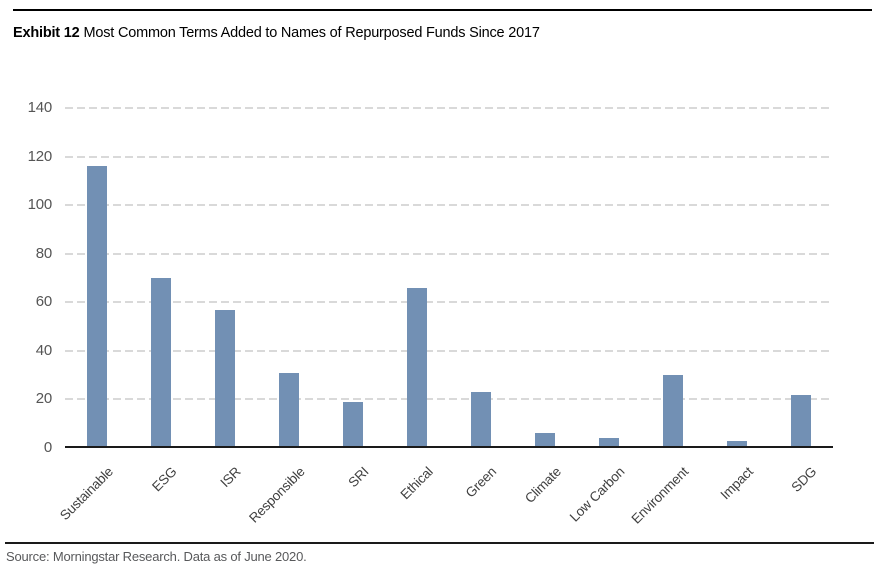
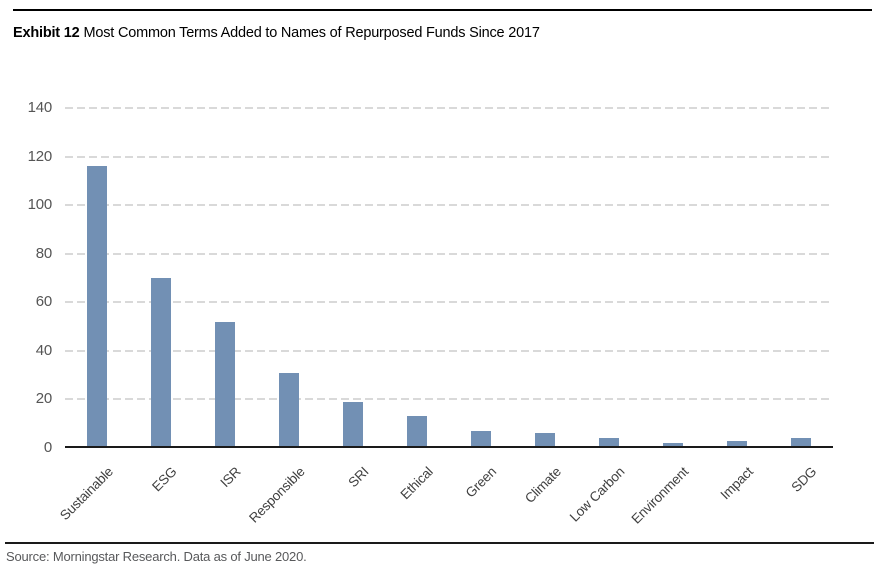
ISR: 57 -> 52
Ethical: 66 -> 13
Green: 23 -> 7
Environment: 30 -> 2
SDG: 22 -> 4
